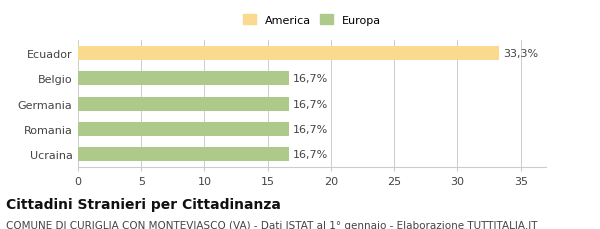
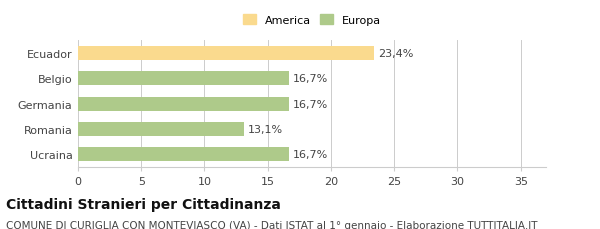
Ecuador: 33,3% -> 23,4%
Romania: 16,7% -> 13,1%
